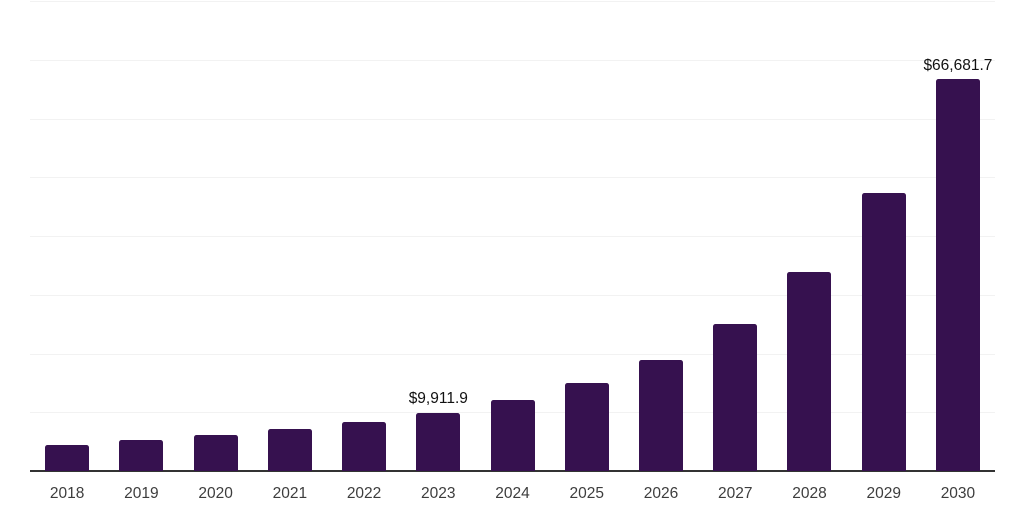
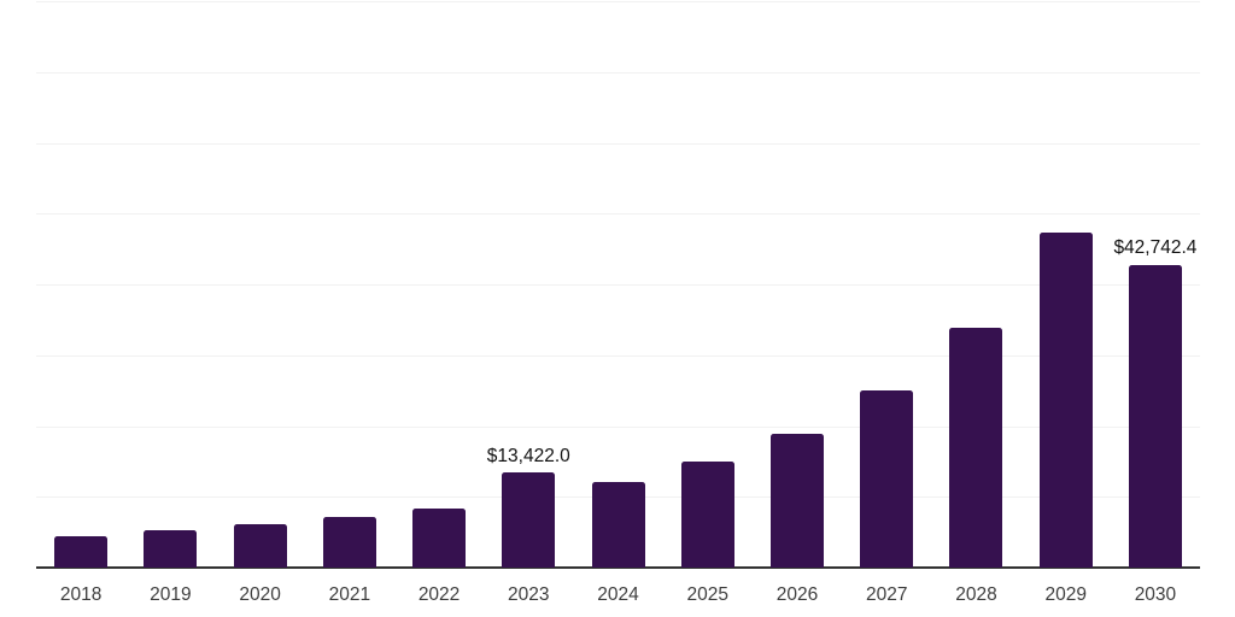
2023: $9,911.9 -> $13,422.0
2030: $66,681.7 -> $42,742.4
